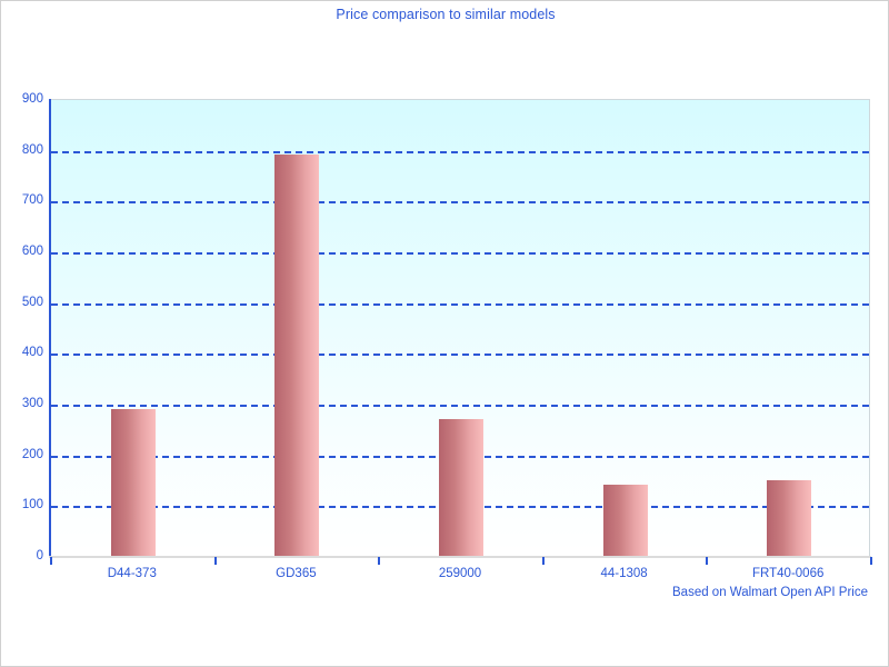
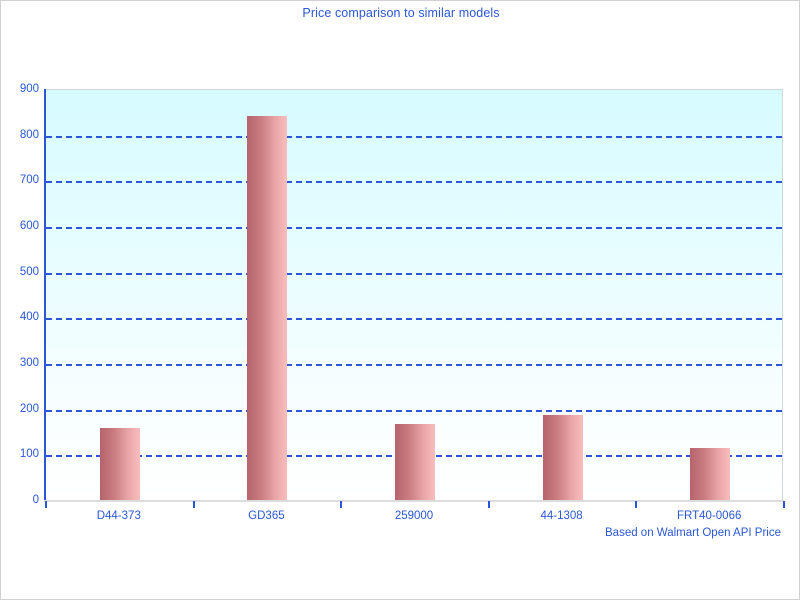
D44-373: 290 -> 160
GD365: 790 -> 840
259000: 270 -> 170
44-1308: 140 -> 190
FRT40-0066: 150 -> 110
